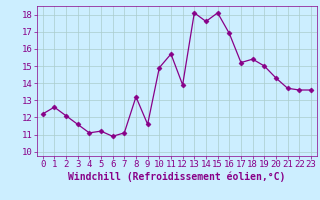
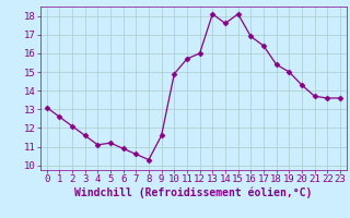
0: 12.2 -> 13.1
7: 11.1 -> 10.6
8: 13.2 -> 10.3
12: 13.9 -> 16.0
17: 15.2 -> 16.4
